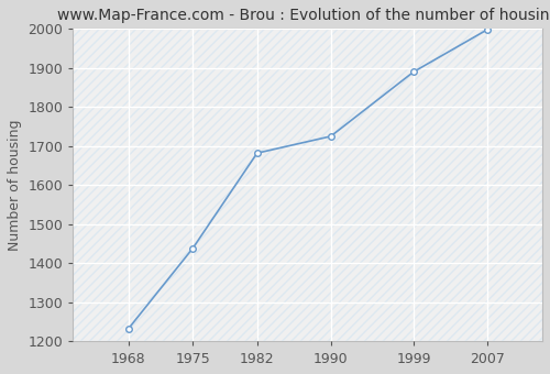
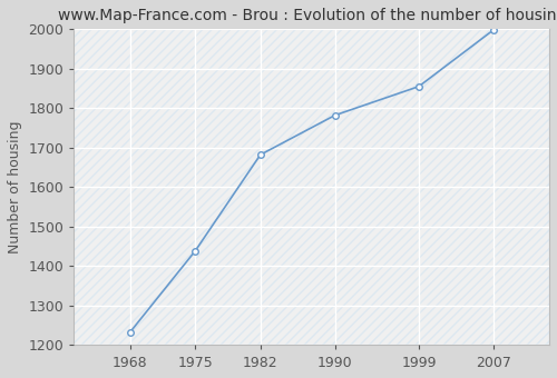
1990: 1725 -> 1782
1999: 1890 -> 1855
